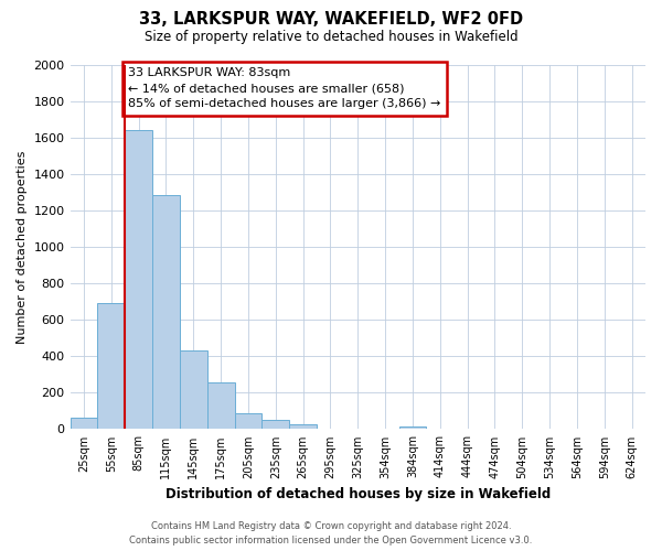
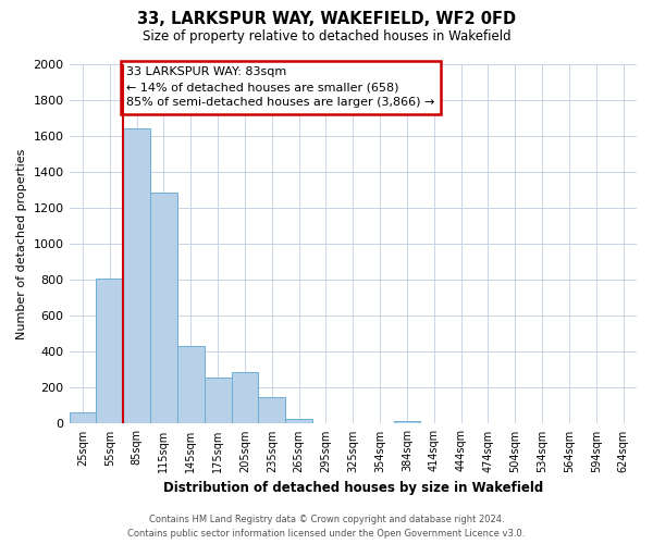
55sqm: 700 -> 810
205sqm: 90 -> 290
235sqm: 50 -> 150
